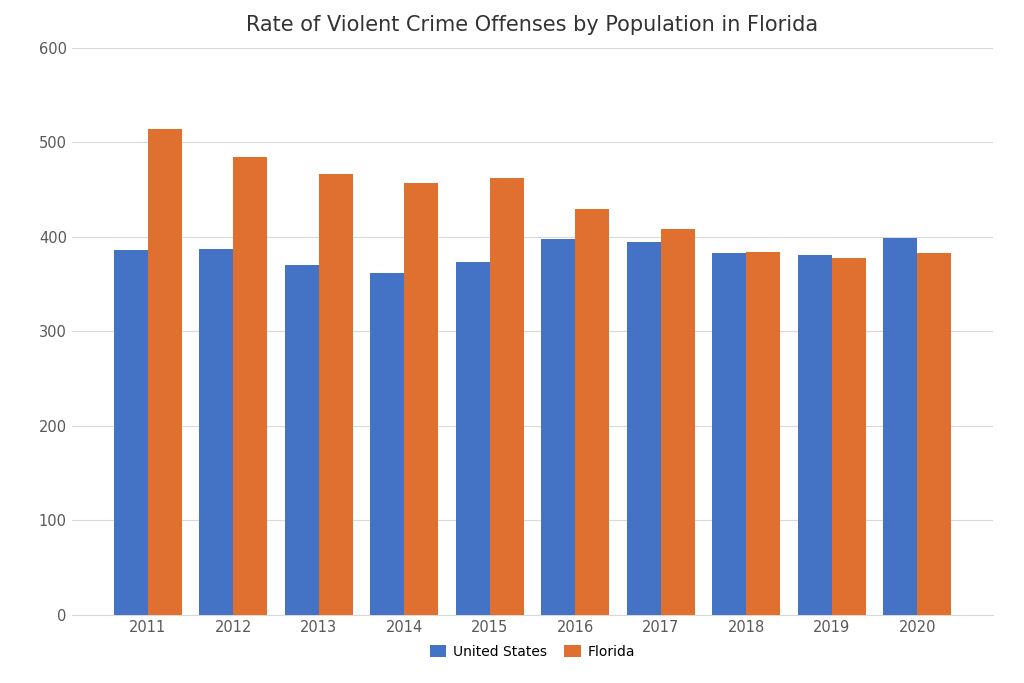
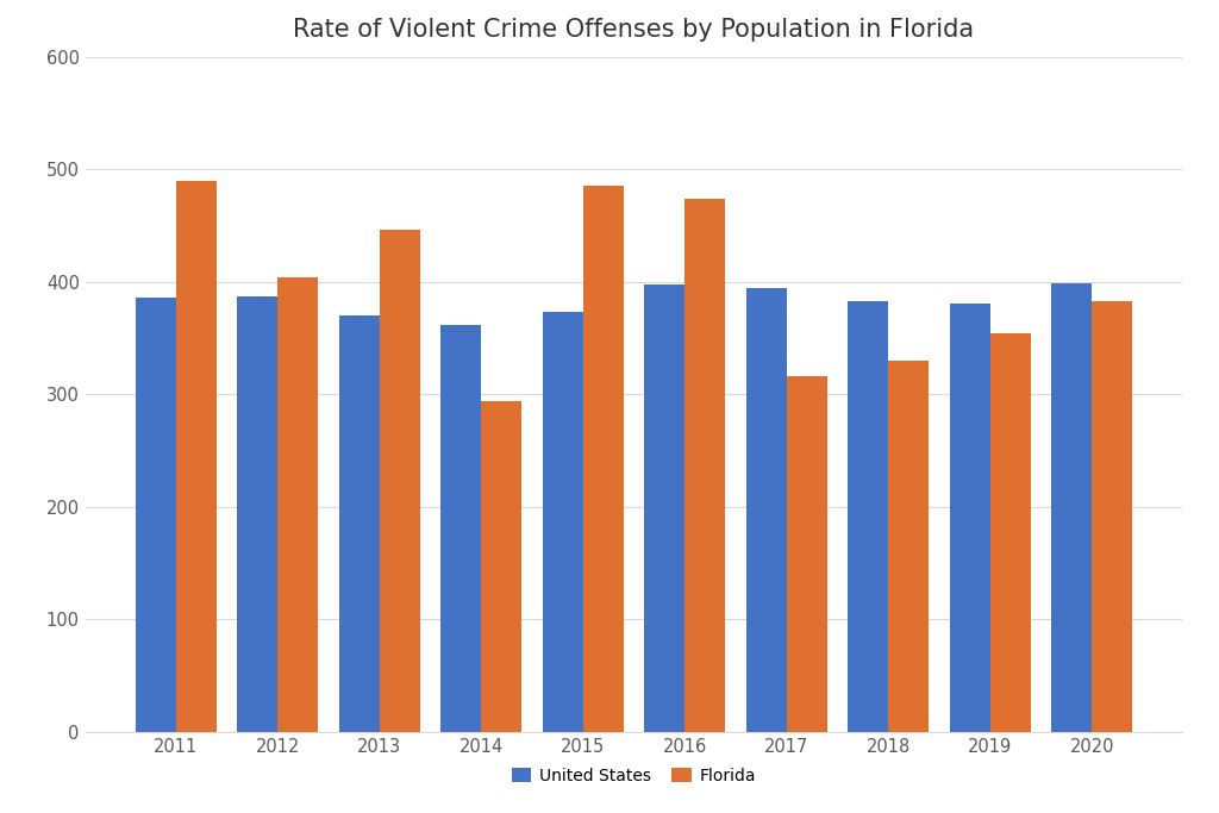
Florida/2011: 514 -> 490
Florida/2012: 484 -> 404
Florida/2013: 466 -> 446
Florida/2014: 457 -> 294
Florida/2015: 462 -> 486
Florida/2016: 429 -> 474
Florida/2017: 408 -> 316
Florida/2018: 384 -> 330
Florida/2019: 378 -> 354
